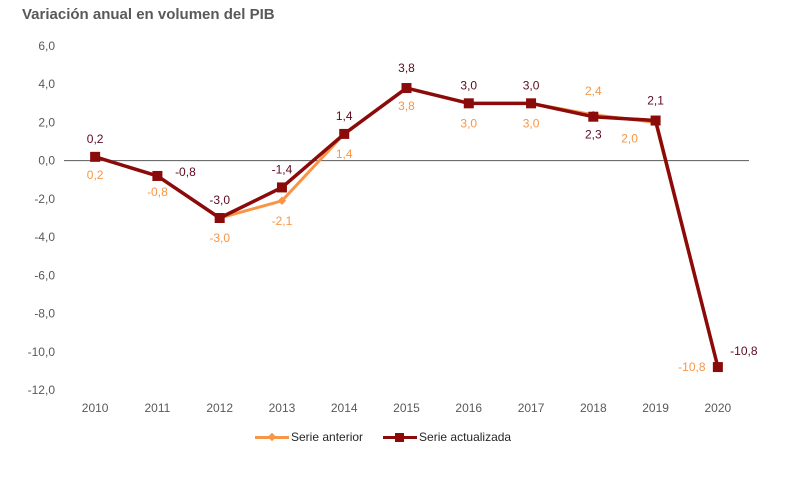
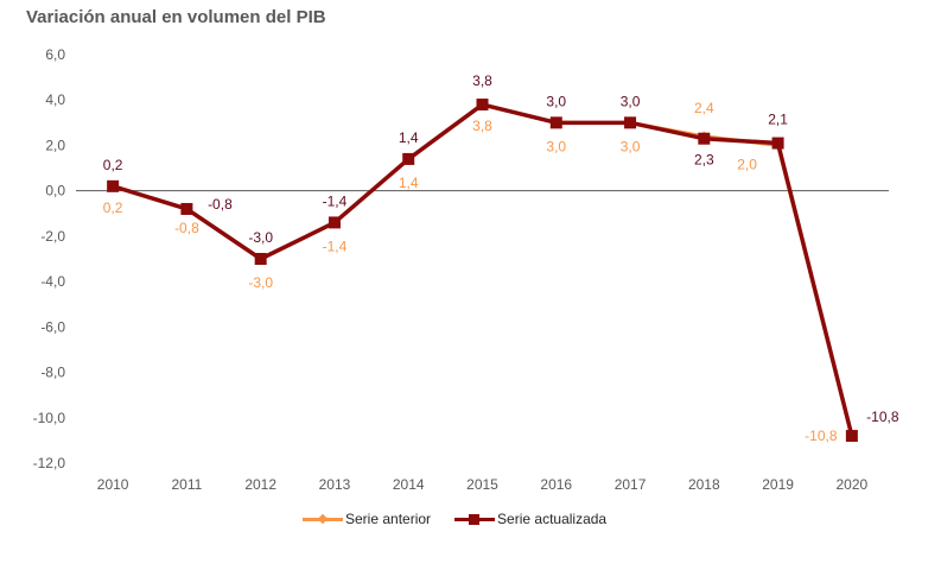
Serie anterior/2013: -2,1 -> -1,4
